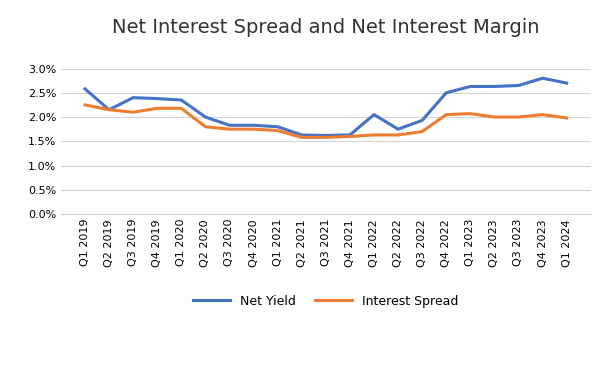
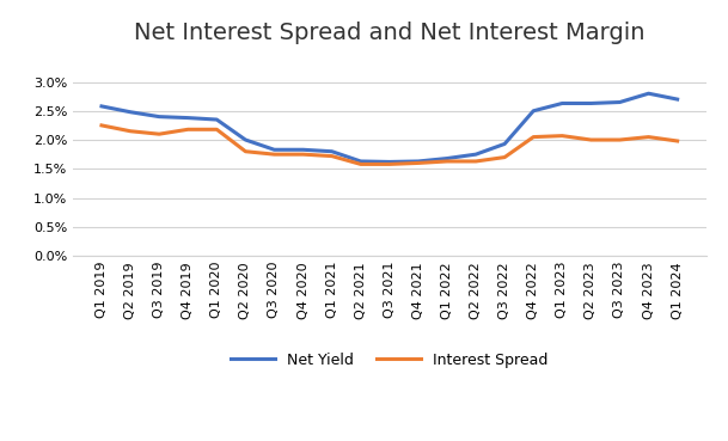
Net Yield/Q2 2019: 2.15% -> 2.48%
Net Yield/Q1 2022: 2.05% -> 1.68%
